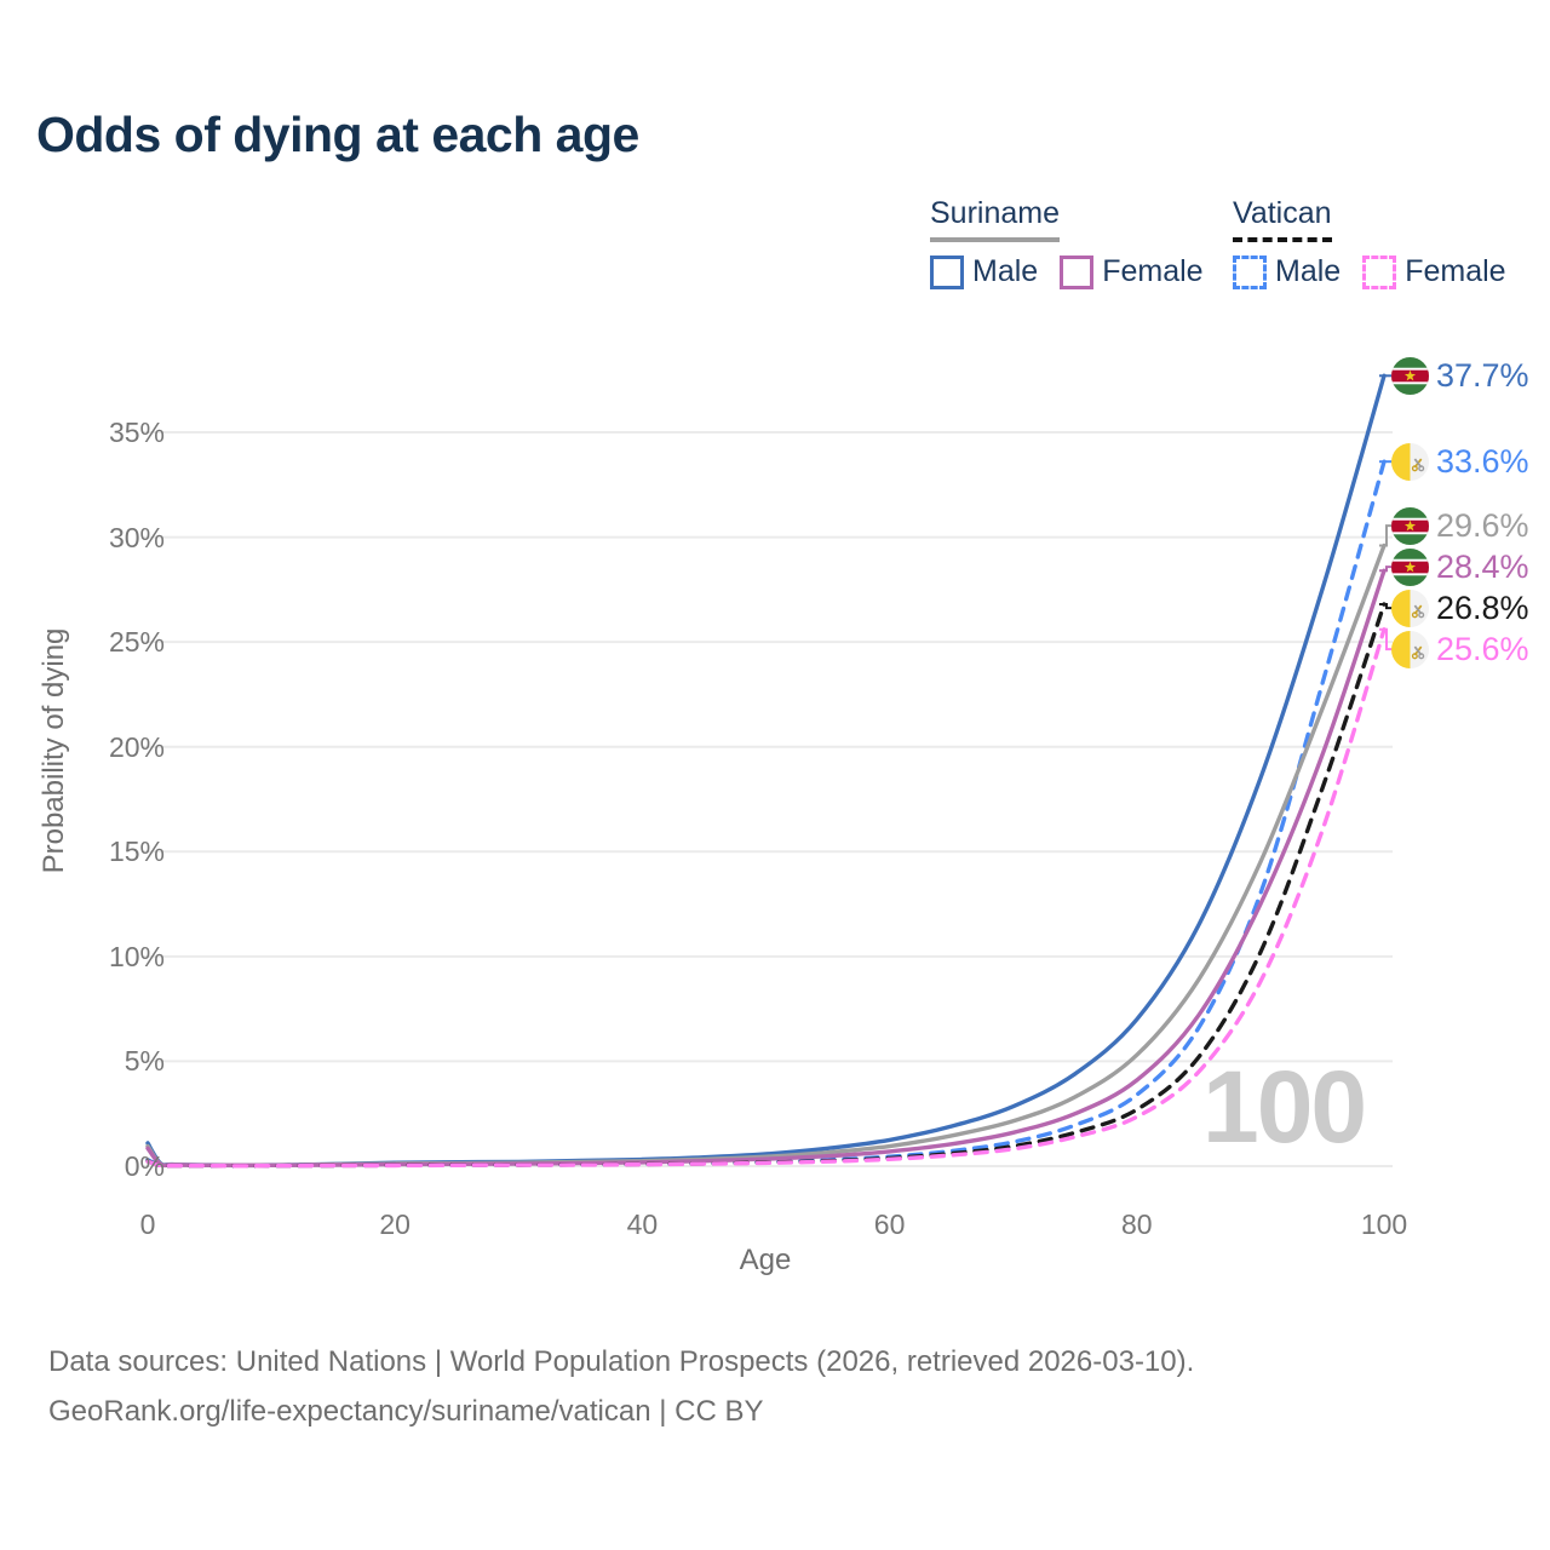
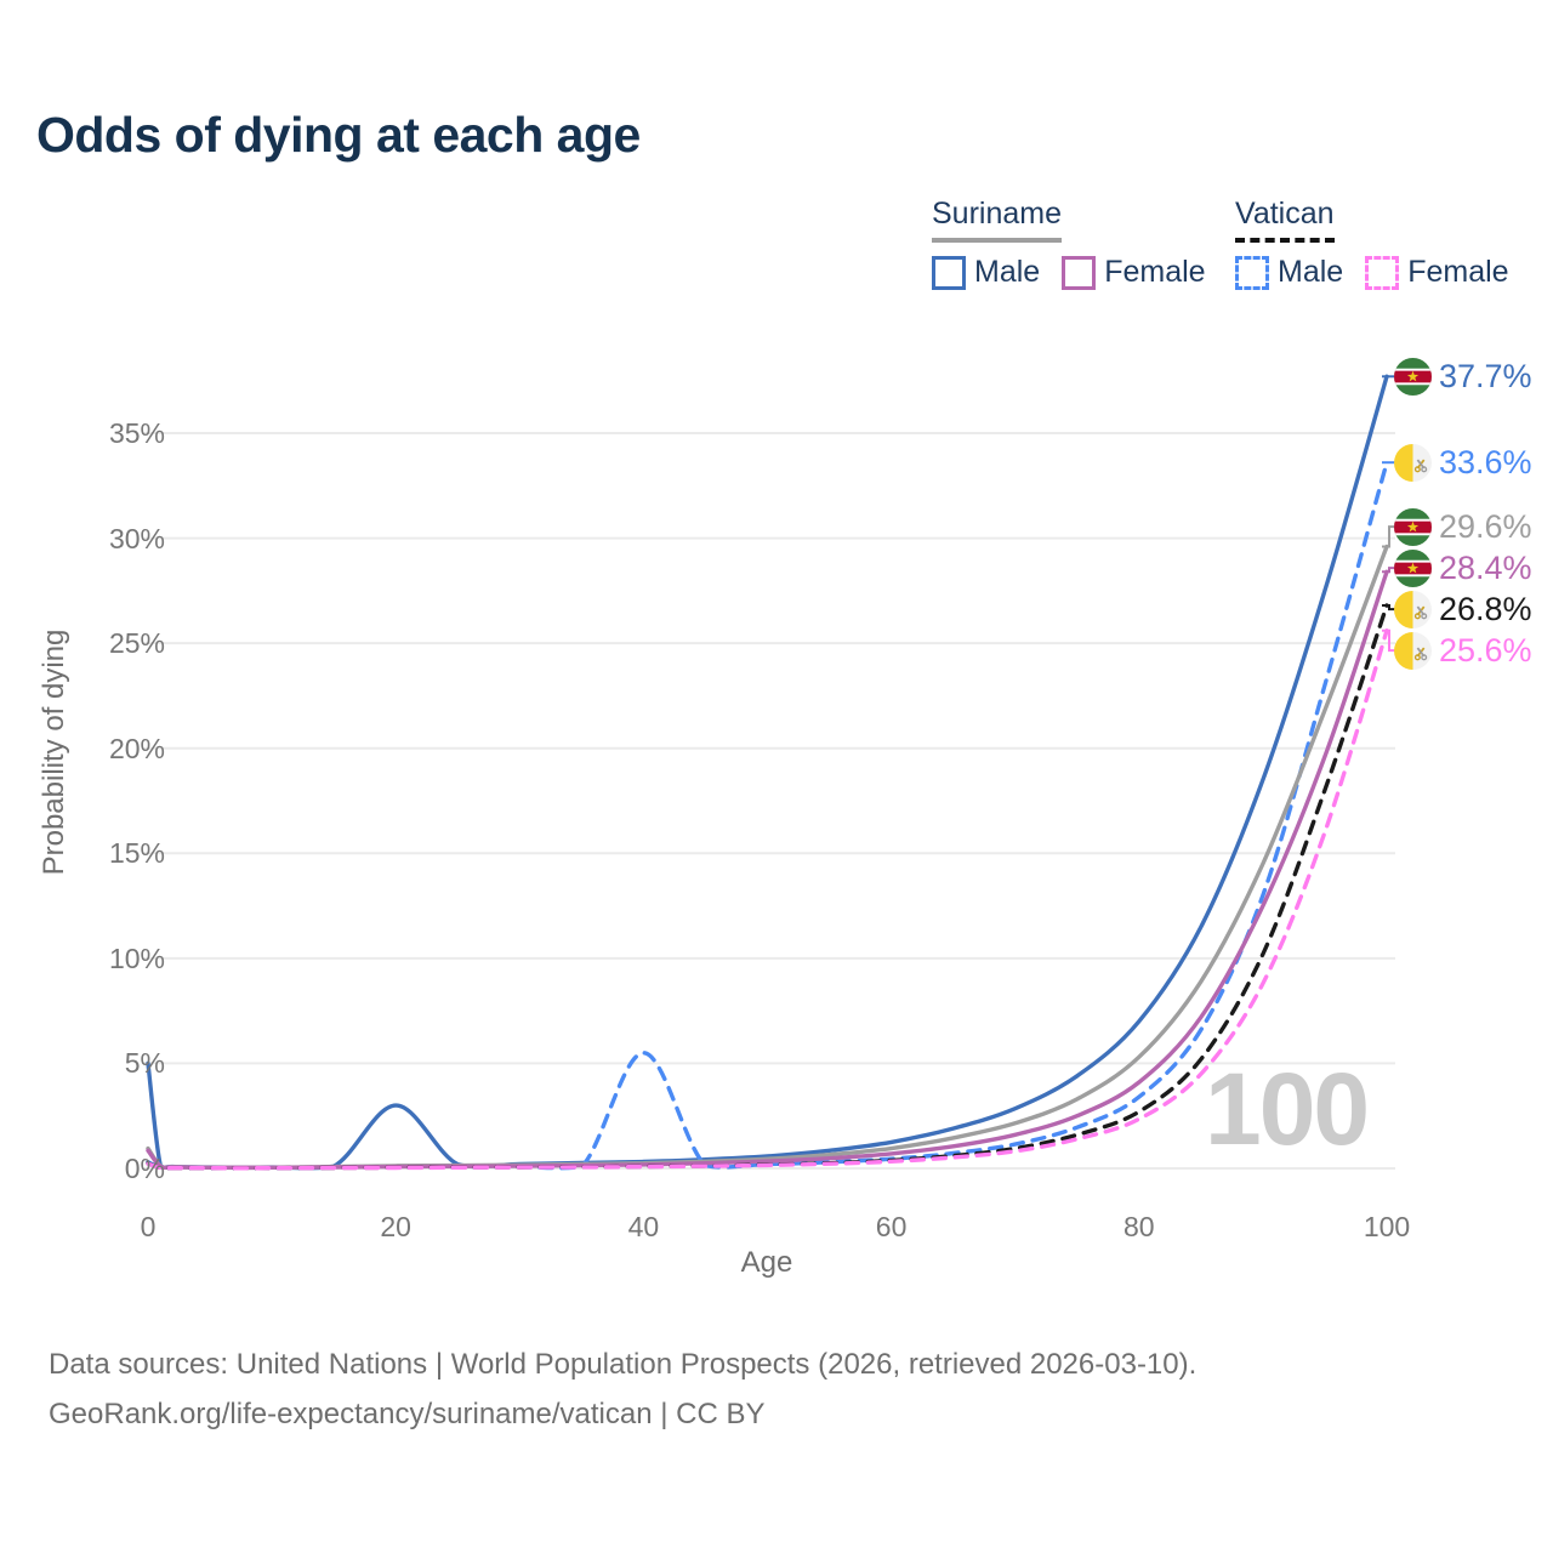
Suriname Male/0: 1.1% -> 5.0%
Suriname Male/20: 0.2% -> 3.0%
Vatican Male/40: 0.1% -> 5.5%
